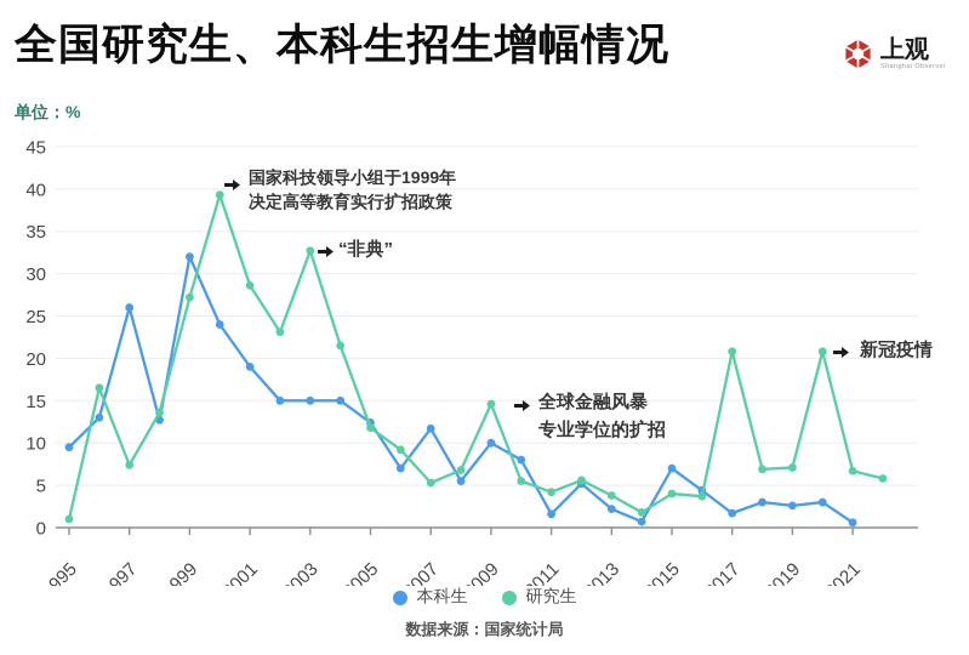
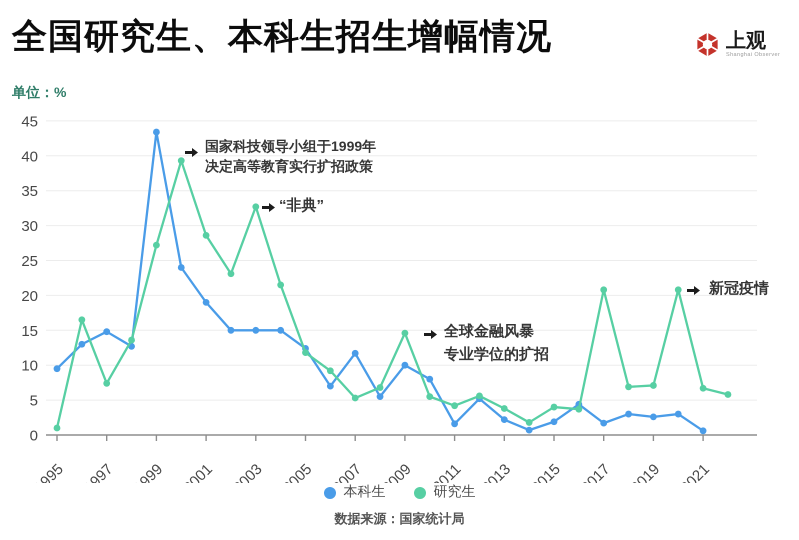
本科生/1997: 26 -> 15
本科生/1999: 32 -> 43
本科生/2015: 7 -> 2
